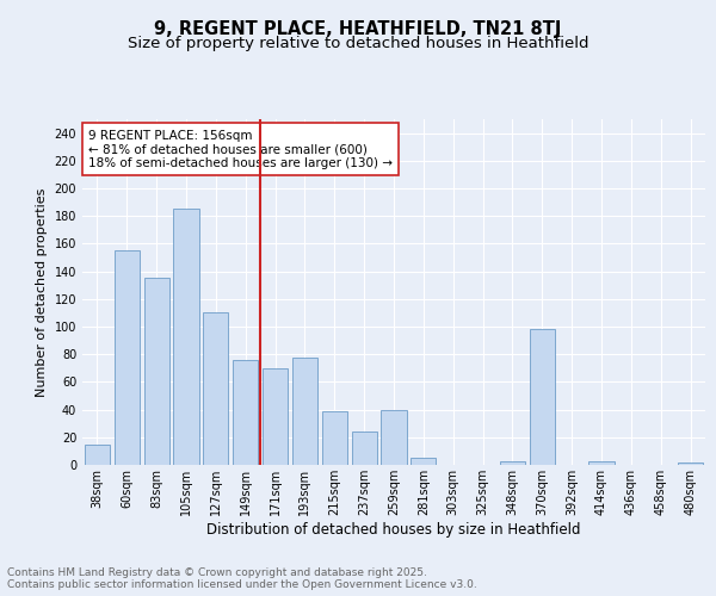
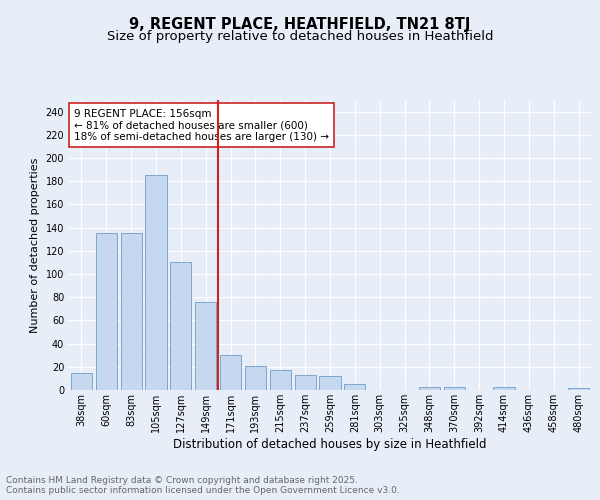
60sqm: 155 -> 135
171sqm: 70 -> 30
193sqm: 78 -> 21
215sqm: 39 -> 17
237sqm: 24 -> 13
259sqm: 40 -> 12
370sqm: 98 -> 3
